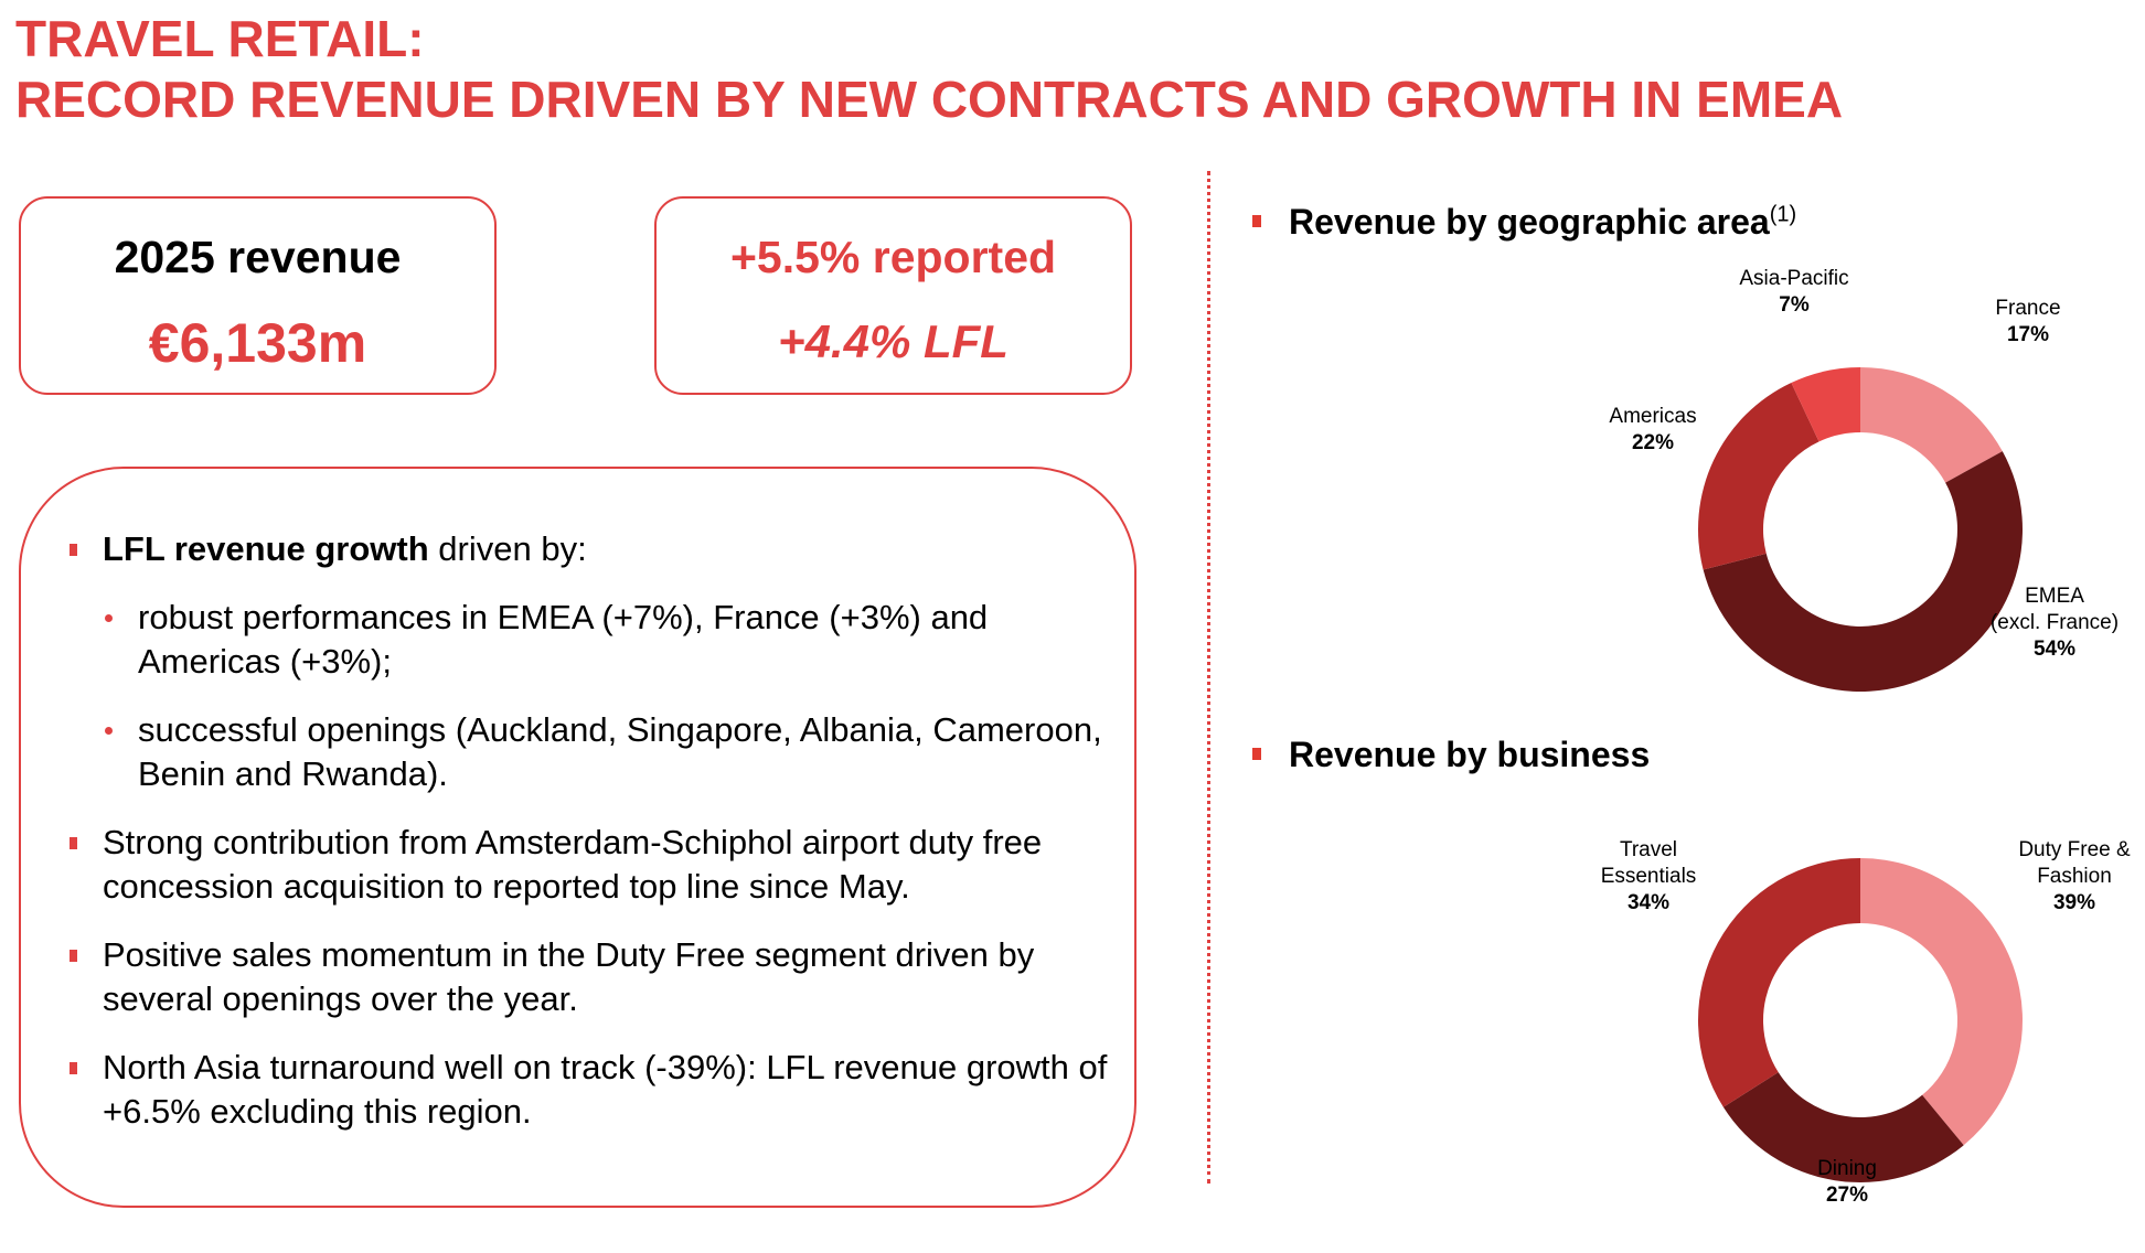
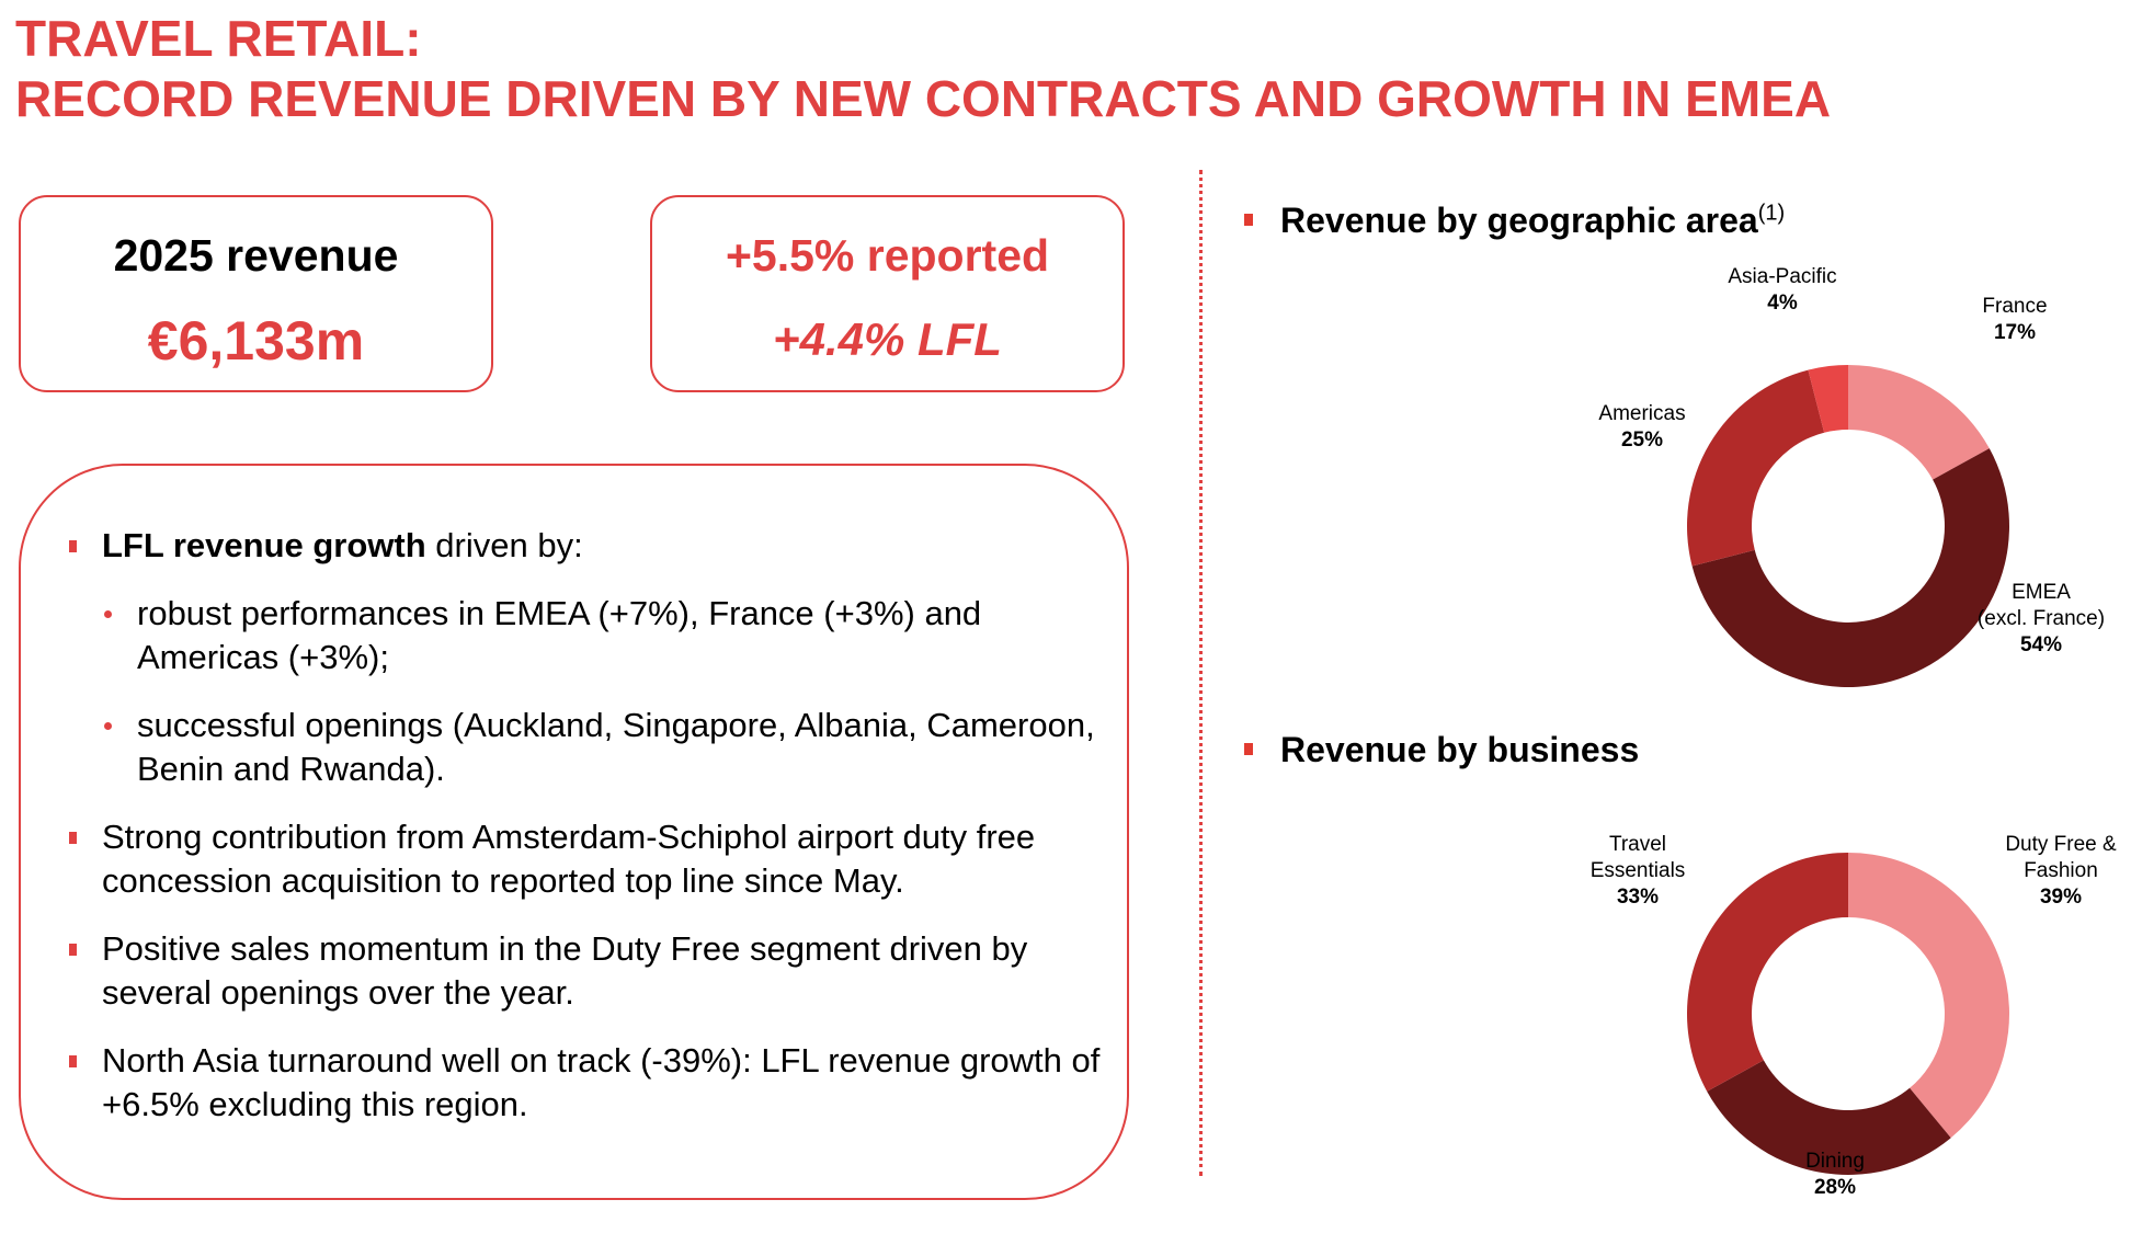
Revenue by geographic area/Americas: 22% -> 25%
Revenue by geographic area/Asia-Pacific: 7% -> 4%
Revenue by business/Dining: 27% -> 28%
Revenue by business/Travel Essentials: 34% -> 33%
